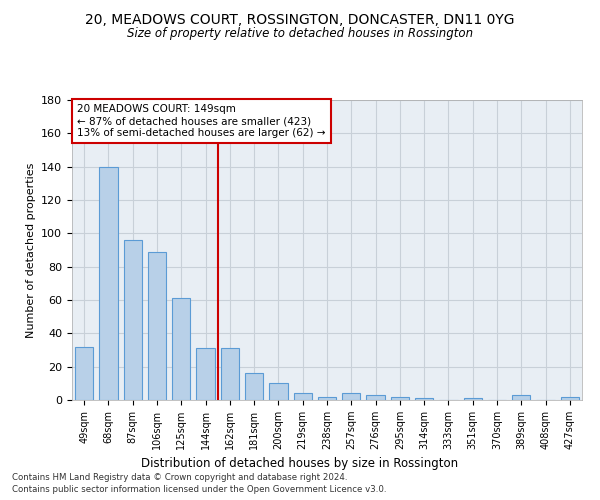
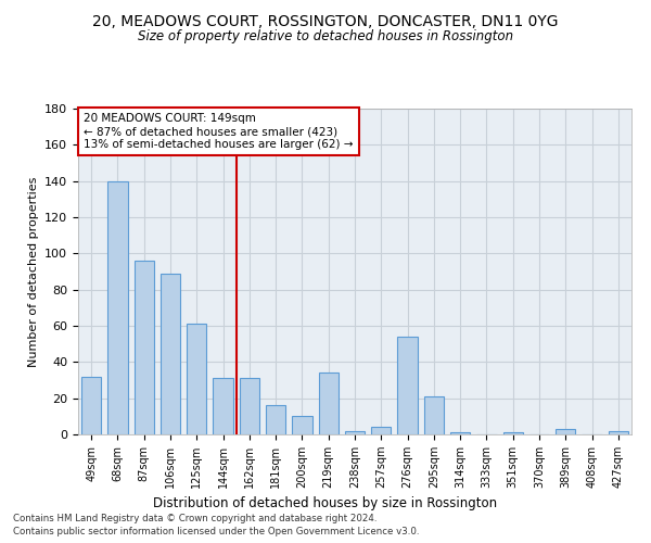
219sqm: 4 -> 34
276sqm: 3 -> 54
295sqm: 2 -> 21
